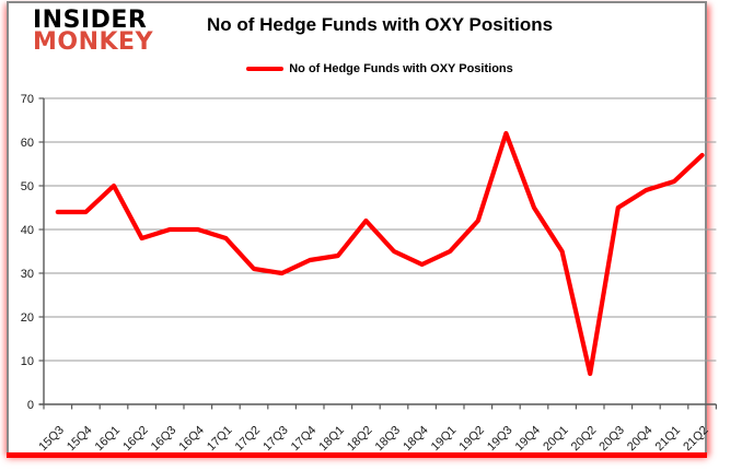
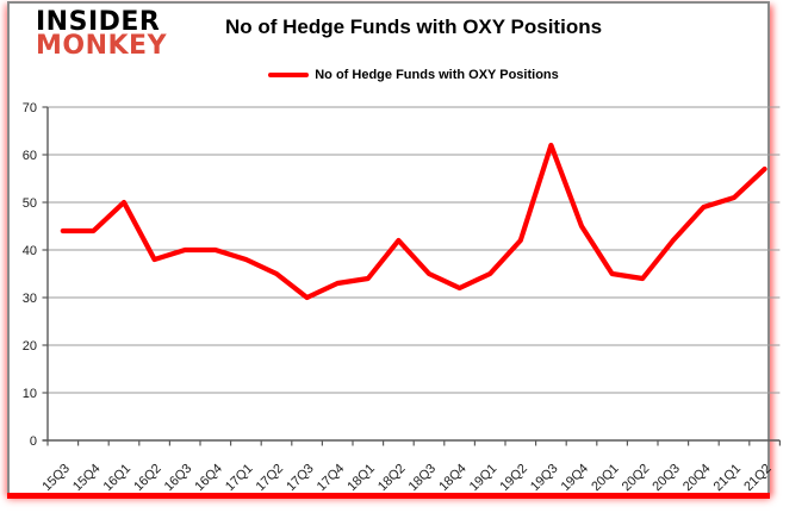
17Q2: 31 -> 35
20Q2: 7 -> 34
20Q3: 45 -> 42
